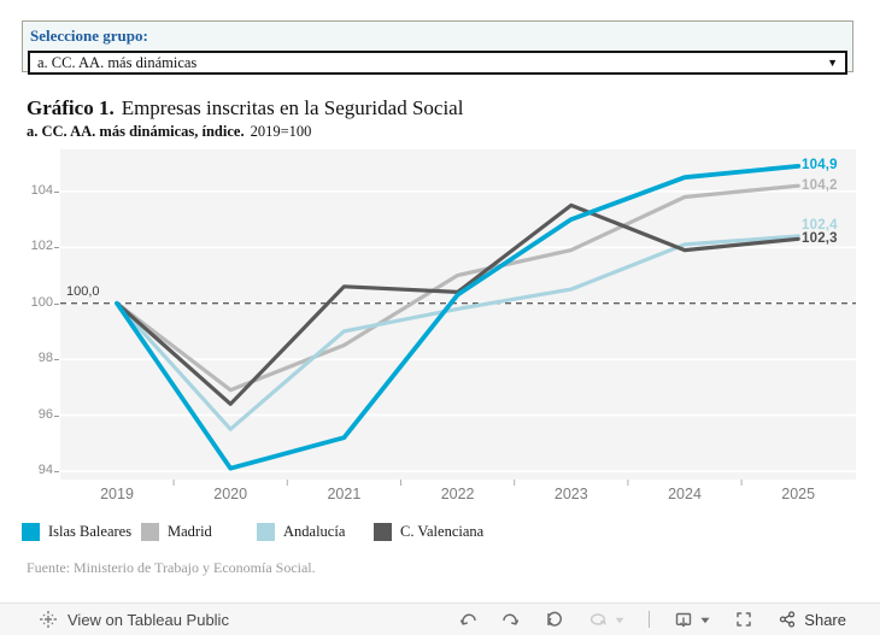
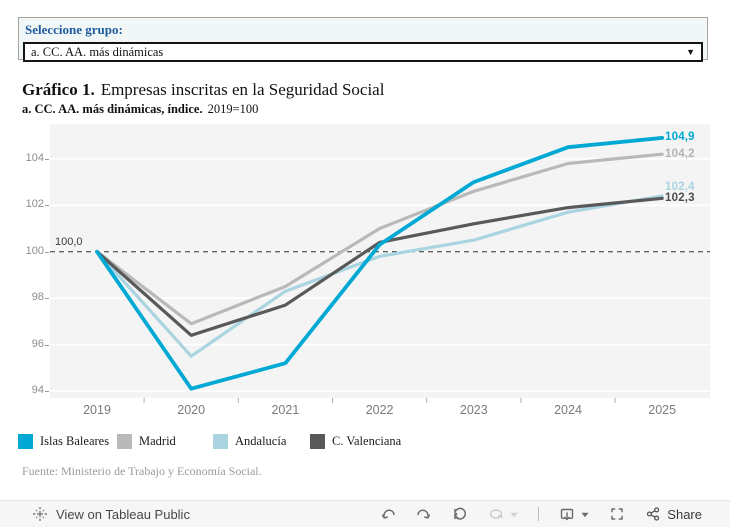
Andalucía/2021: 99.0 -> 98.3
C. Valenciana/2021: 100.6 -> 97.7
Madrid/2023: 101.9 -> 102.6
C. Valenciana/2023: 103.5 -> 101.2
Andalucía/2024: 102.1 -> 101.7
